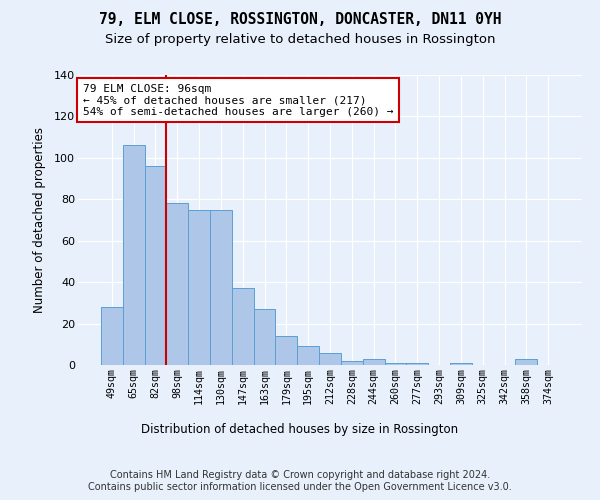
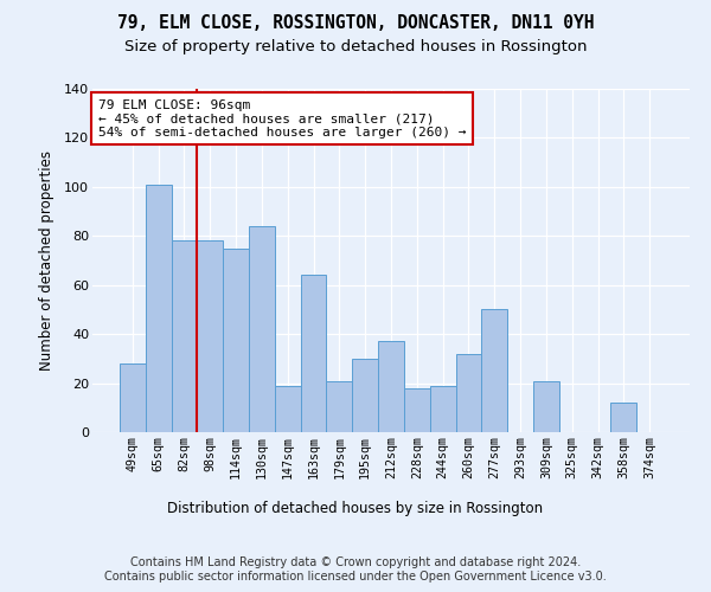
65sqm: 106 -> 101
82sqm: 96 -> 78
130sqm: 75 -> 84
147sqm: 37 -> 19
163sqm: 27 -> 64
179sqm: 14 -> 21
195sqm: 9 -> 30
212sqm: 6 -> 37
228sqm: 2 -> 18
244sqm: 3 -> 19
260sqm: 1 -> 32
277sqm: 1 -> 50
309sqm: 1 -> 21
358sqm: 3 -> 12
